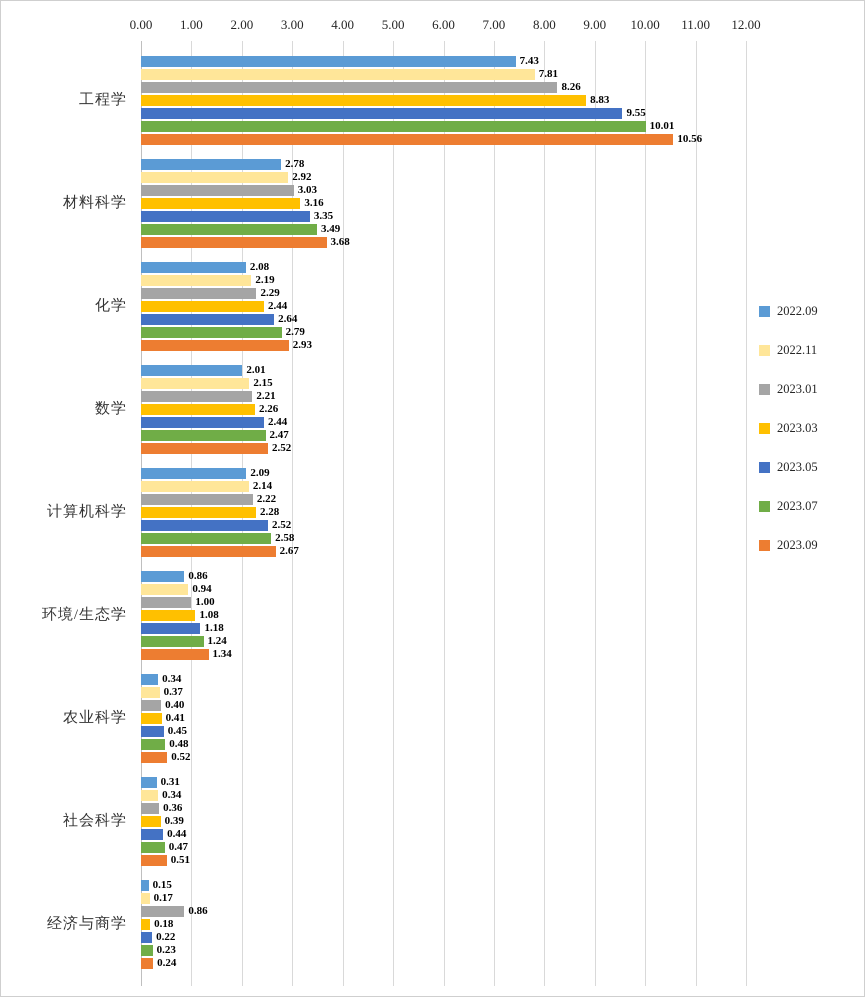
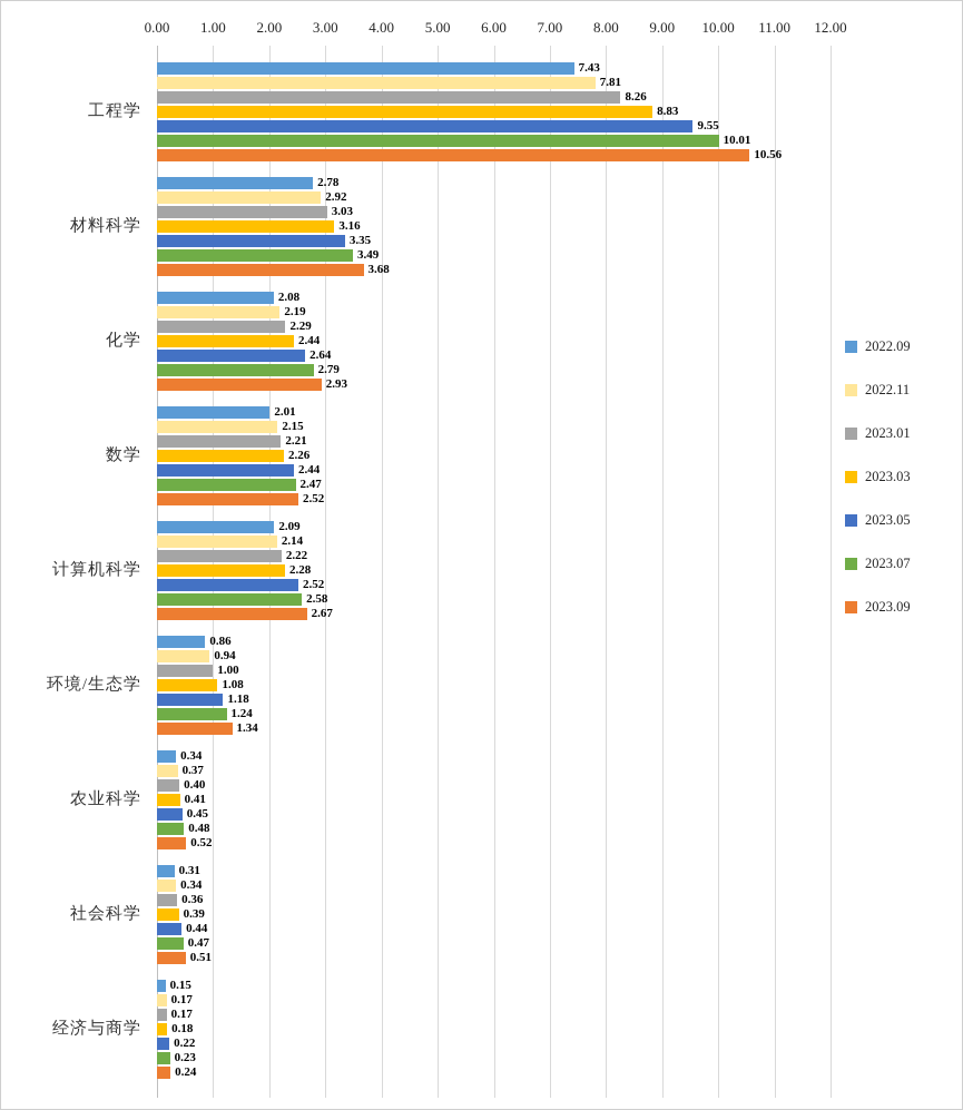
2023.01/经济与商学: 0.86 -> 0.17
